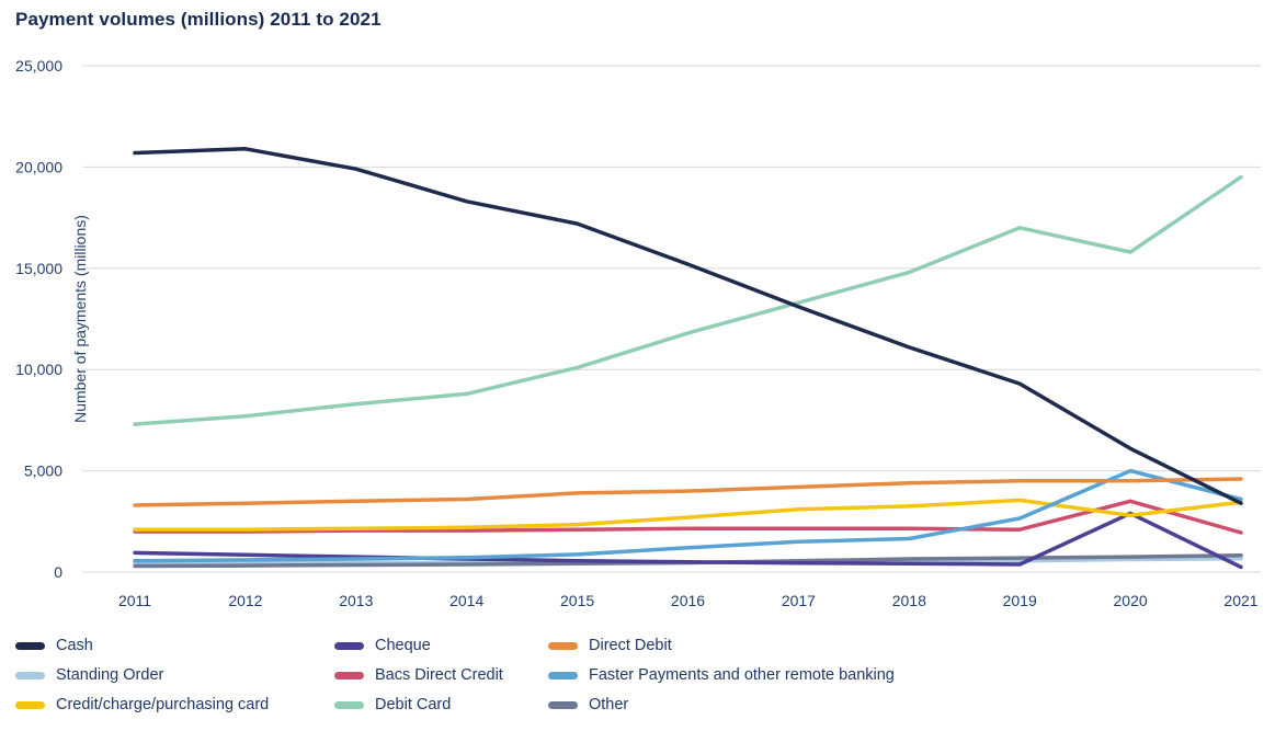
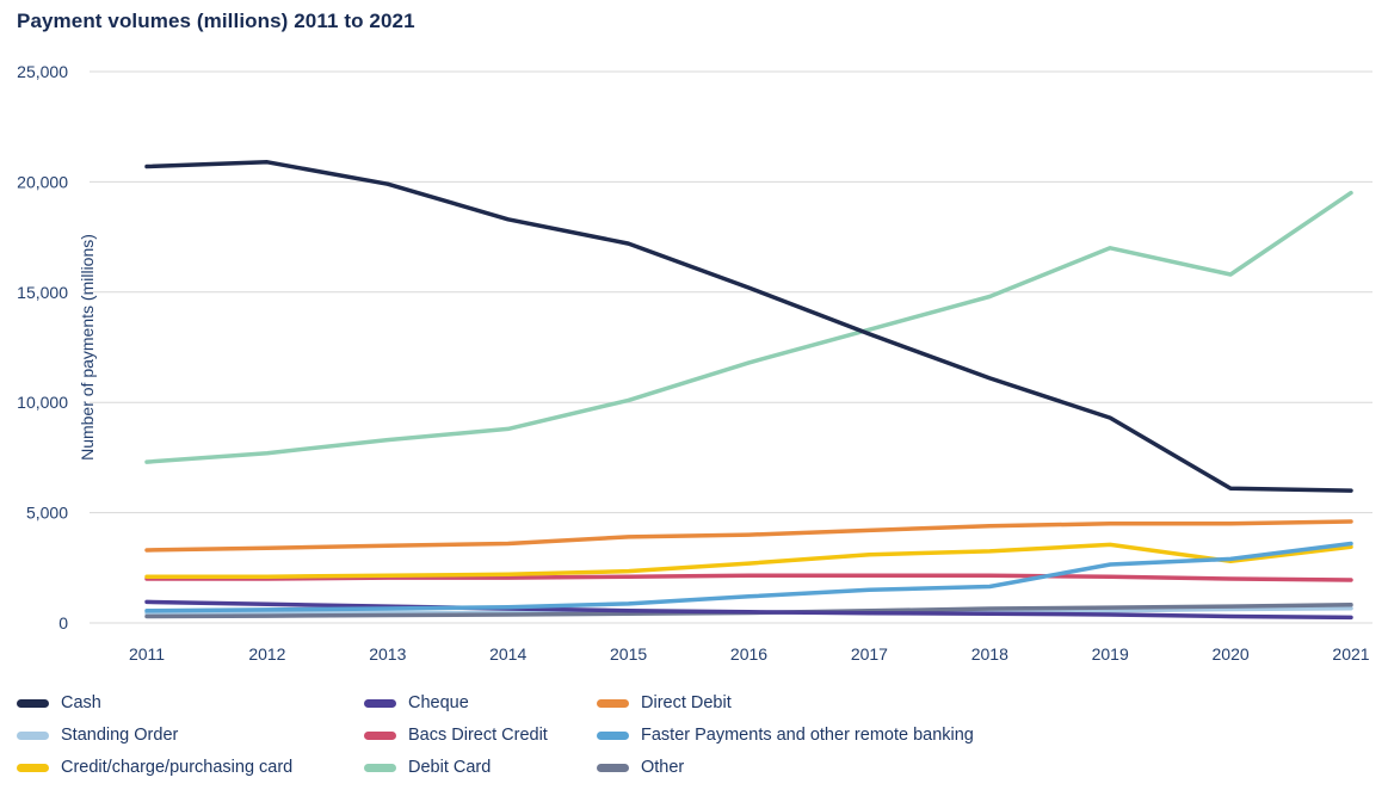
Cheque/2020: 2900 -> 300
Bacs Direct Credit/2020: 3500 -> 2000
Faster Payments and other remote banking/2020: 5000 -> 2900
Cash/2021: 3400 -> 6000
